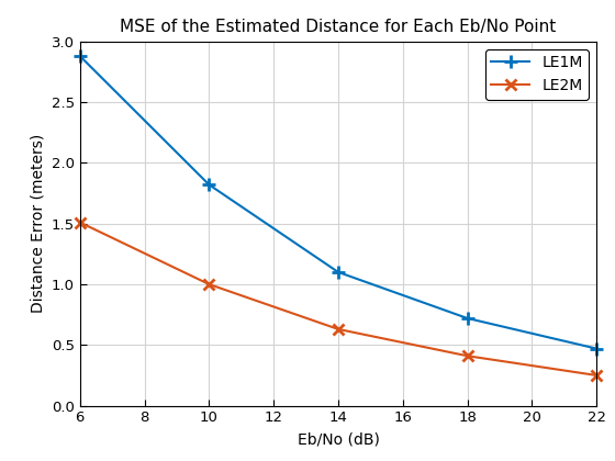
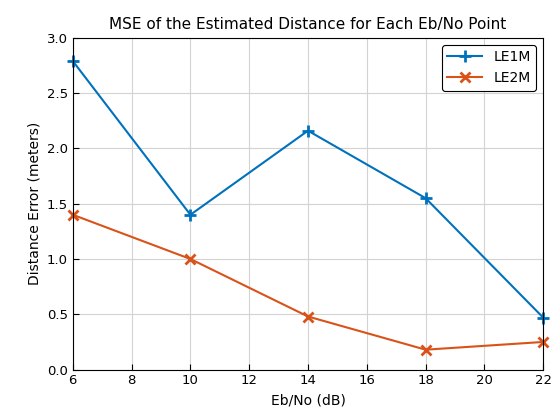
LE1M/6: 2.88 -> 2.79
LE2M/6: 1.51 -> 1.40
LE1M/10: 1.82 -> 1.40
LE1M/14: 1.10 -> 2.16
LE2M/14: 0.63 -> 0.48
LE1M/18: 0.72 -> 1.55
LE2M/18: 0.41 -> 0.18
